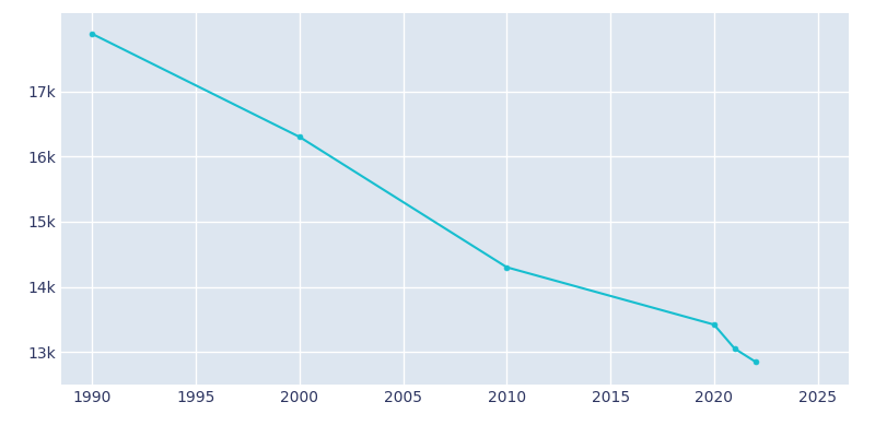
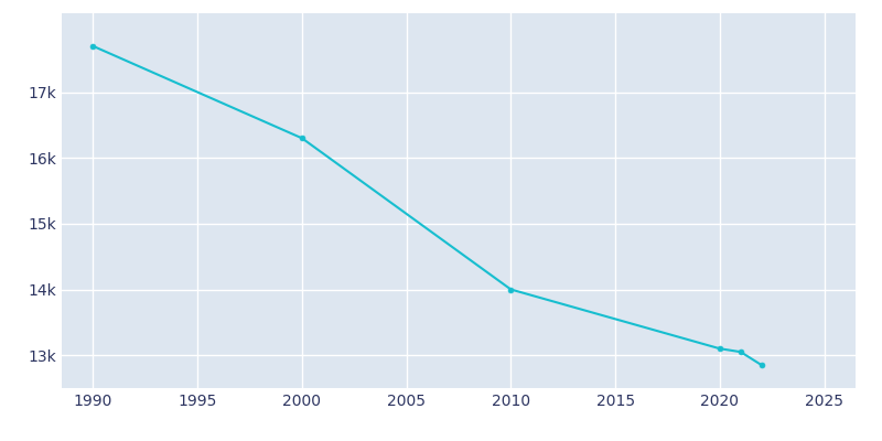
1990: 17.88k -> 17.70k
2010: 14.30k -> 14.00k
2020: 13.42k -> 13.10k
